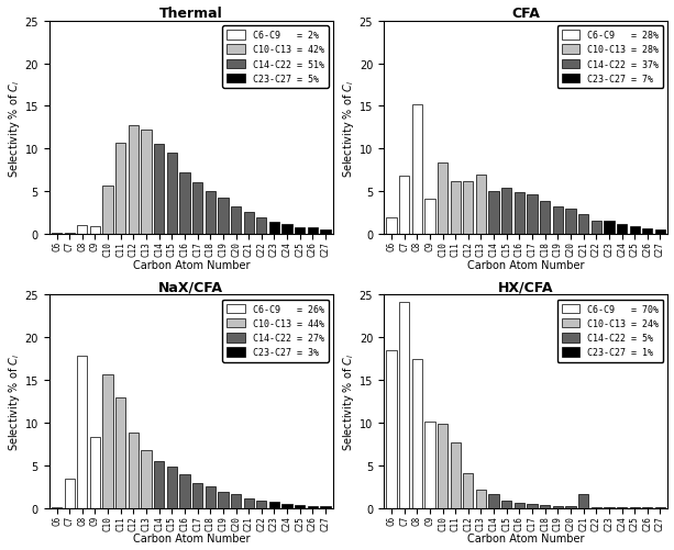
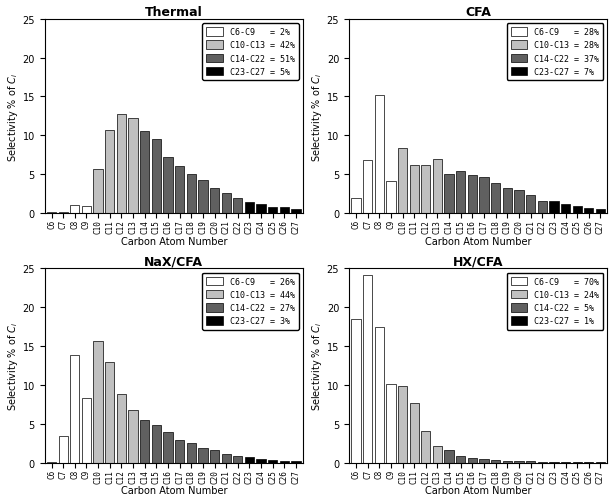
NaX/CFA/C8: 17.8 -> 13.9
HX/CFA/C21: 1.6 -> 0.1
